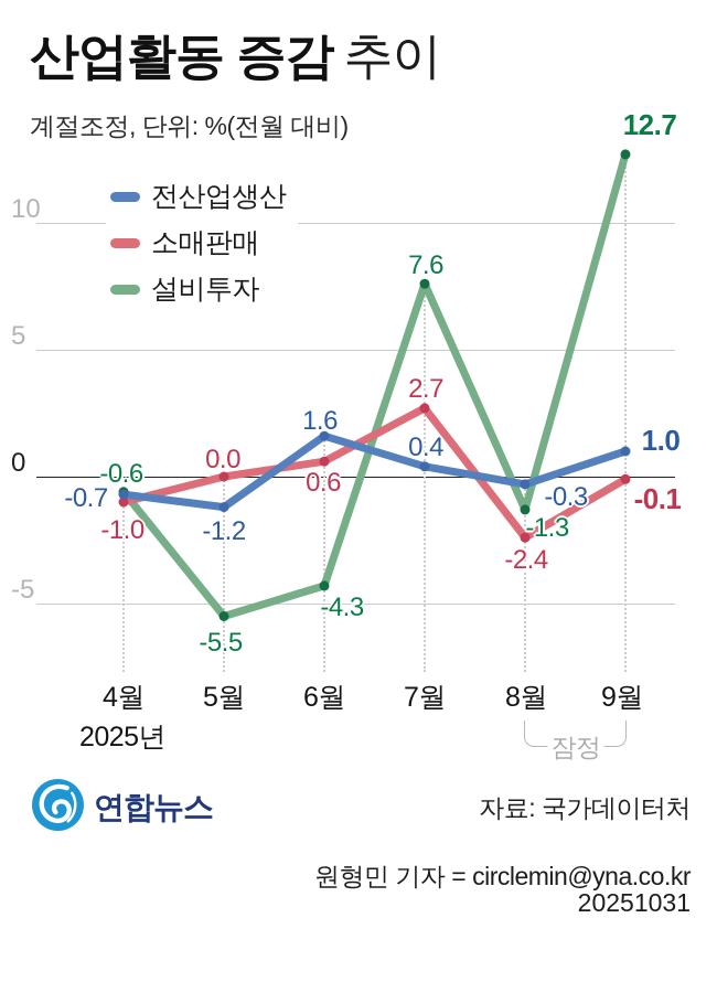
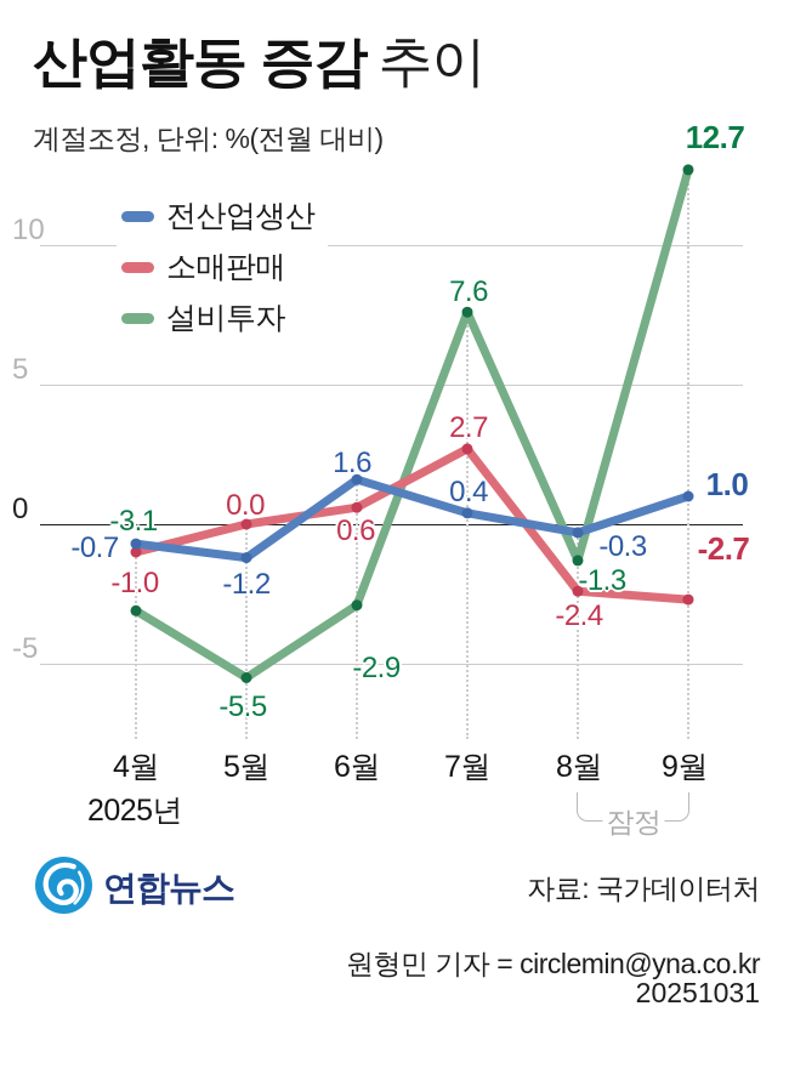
설비투자/4월: -0.6 -> -3.1
설비투자/6월: -4.3 -> -2.9
소매판매/9월: -0.1 -> -2.7
